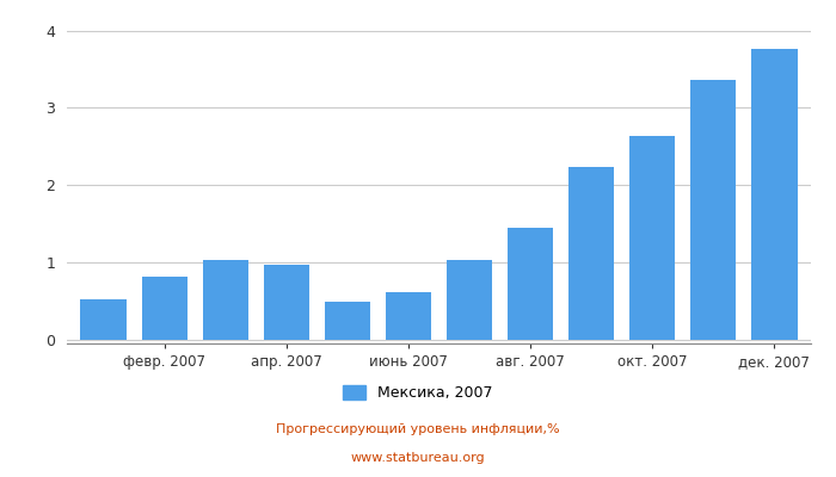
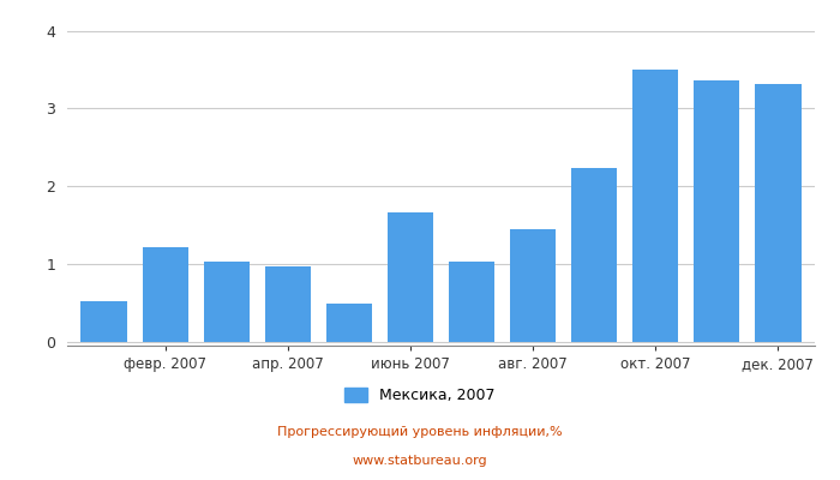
февр. 2007: 0.82 -> 1.22
июнь 2007: 0.62 -> 1.66
окт. 2007: 2.63 -> 3.50
дек. 2007: 3.76 -> 3.32
